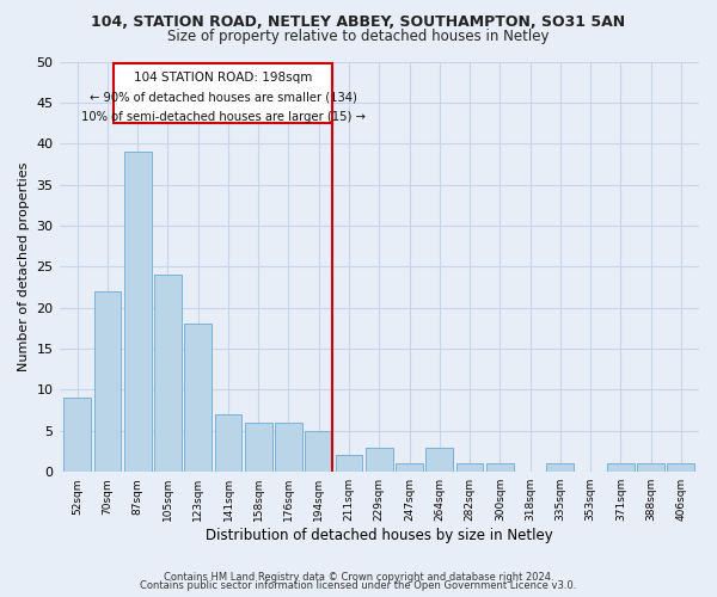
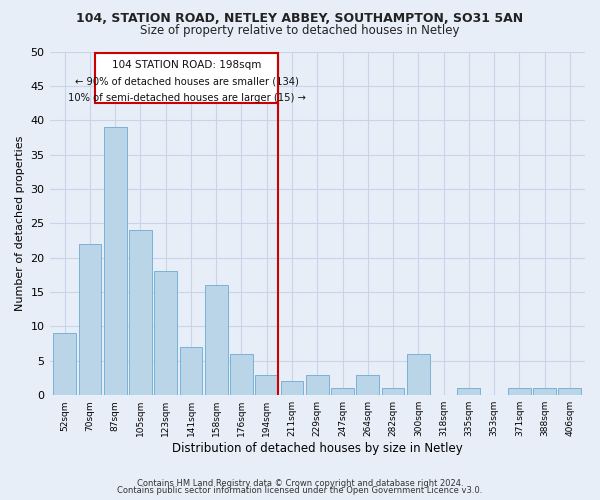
158sqm: 6 -> 16
194sqm: 5 -> 3
300sqm: 1 -> 6
